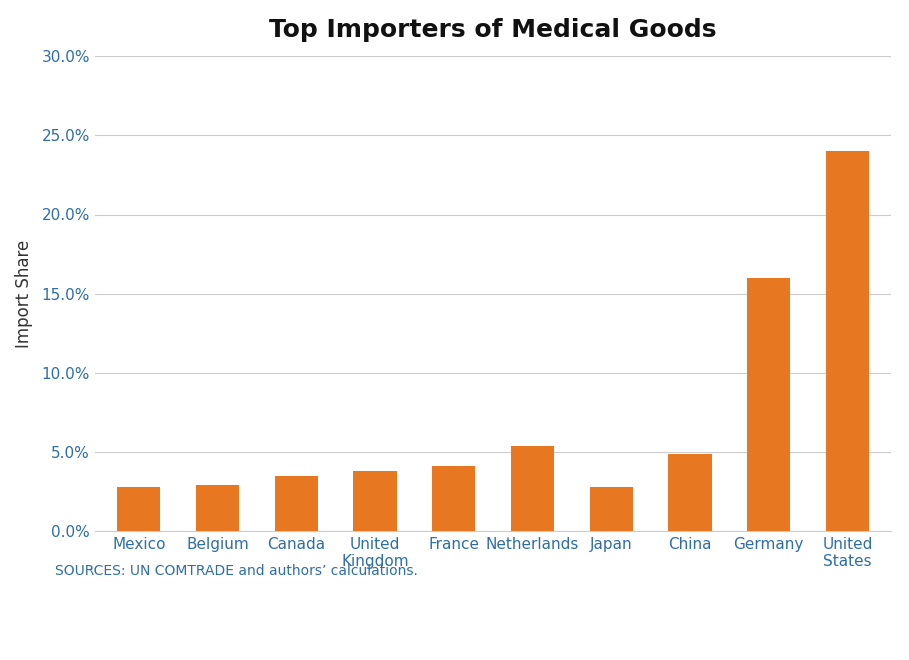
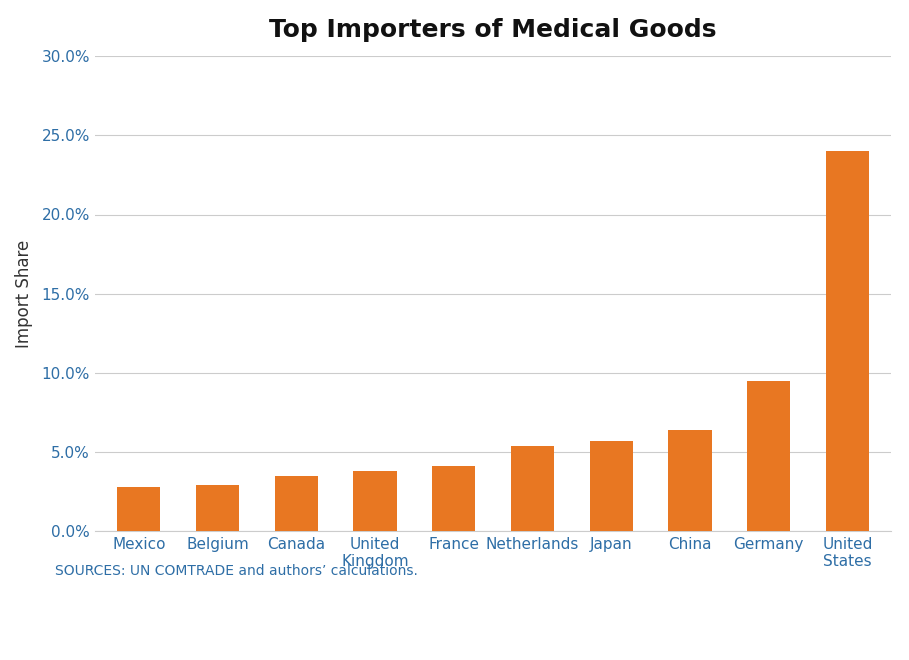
Japan: 2.8% -> 5.7%
China: 4.9% -> 6.4%
Germany: 16.0% -> 9.5%
